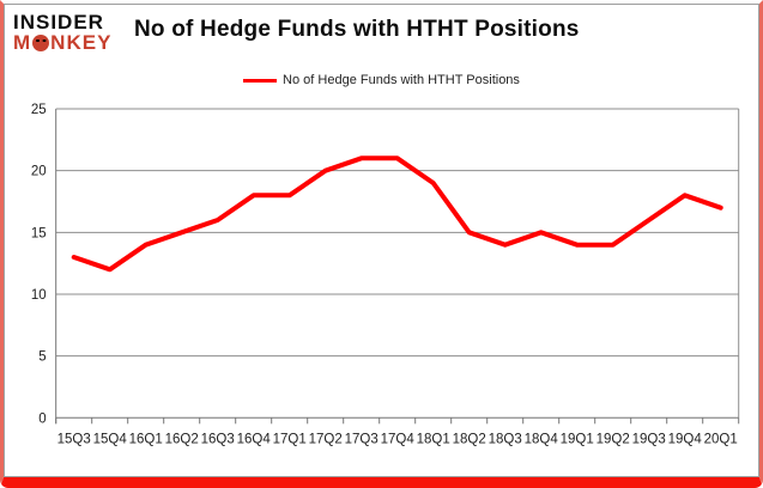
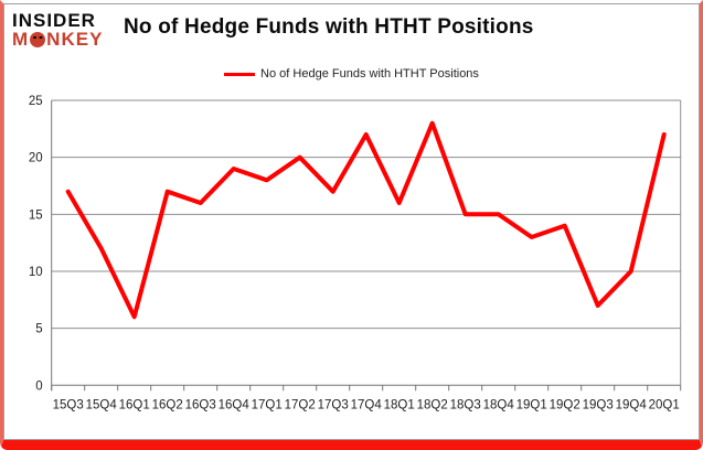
15Q3: 13 -> 17
16Q1: 14 -> 6
16Q2: 15 -> 17
16Q4: 18 -> 19
17Q3: 21 -> 17
17Q4: 21 -> 22
18Q1: 19 -> 16
18Q2: 15 -> 23
18Q3: 14 -> 15
19Q1: 14 -> 13
19Q3: 16 -> 7
19Q4: 18 -> 10
20Q1: 17 -> 22
